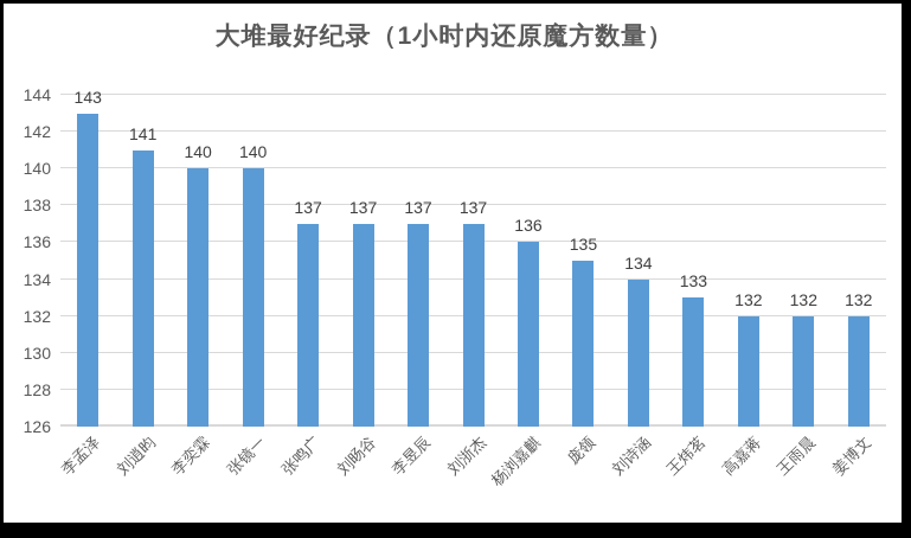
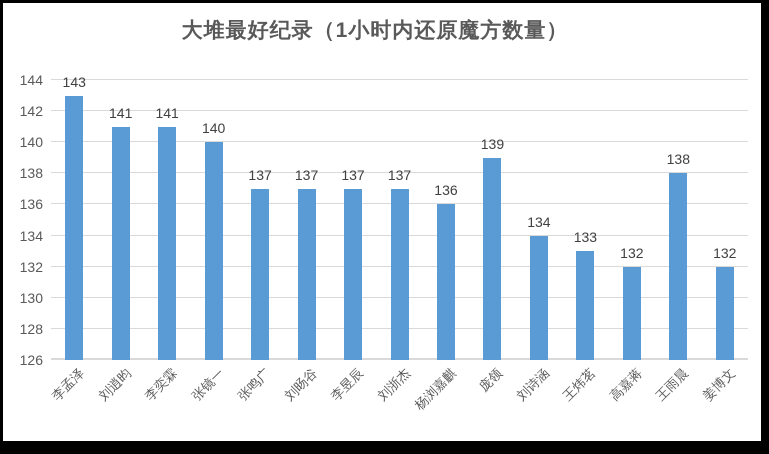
李奕霖: 140 -> 141
庞领: 135 -> 139
王雨晨: 132 -> 138
